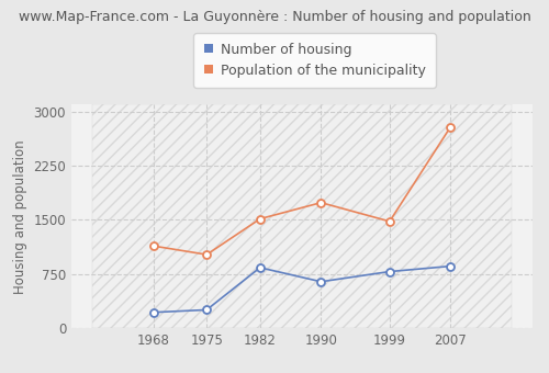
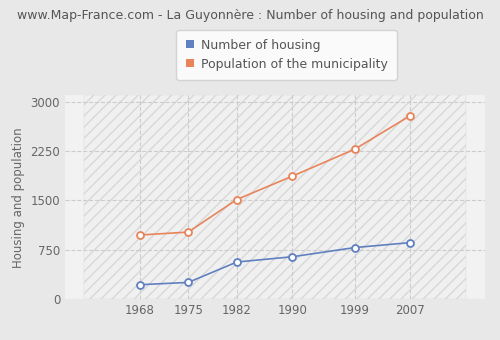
Population of the municipality/1968: 1140 -> 980
Number of housing/1982: 840 -> 560
Population of the municipality/1990: 1740 -> 1870
Population of the municipality/1999: 1480 -> 2280
